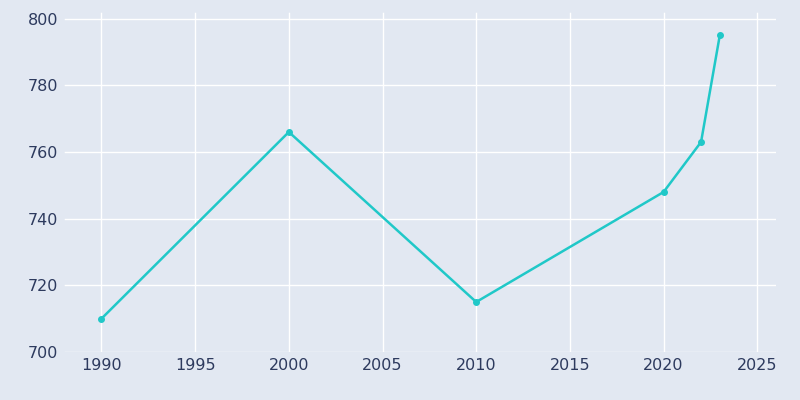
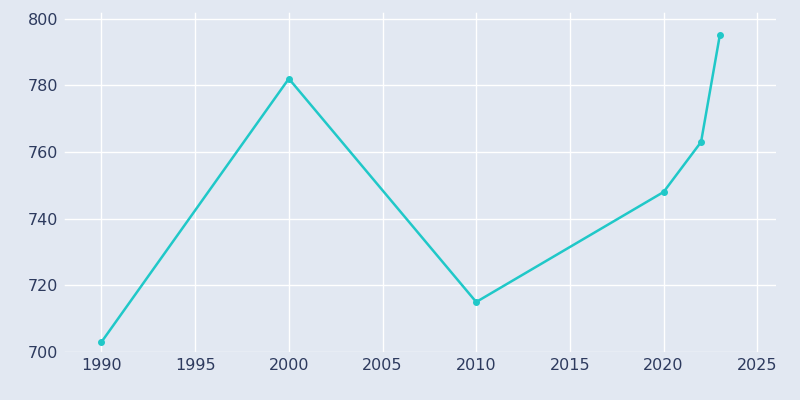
1990: 710 -> 703
2000: 766 -> 782
